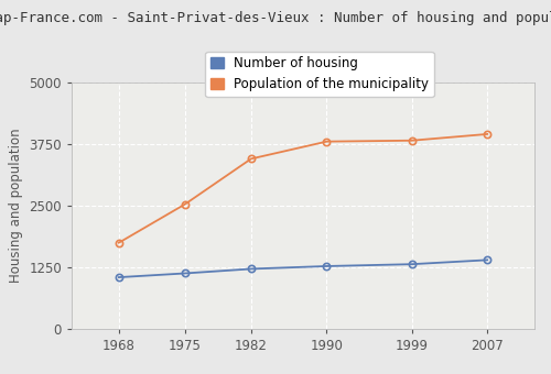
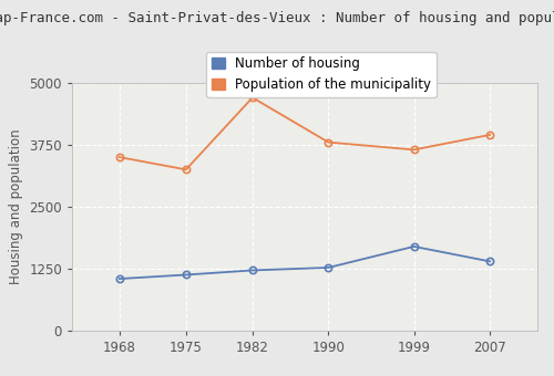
Population of the municipality/1968: 1750 -> 3500
Population of the municipality/1975: 2530 -> 3250
Population of the municipality/1982: 3450 -> 4700
Number of housing/1999: 1320 -> 1700
Population of the municipality/1999: 3820 -> 3650
